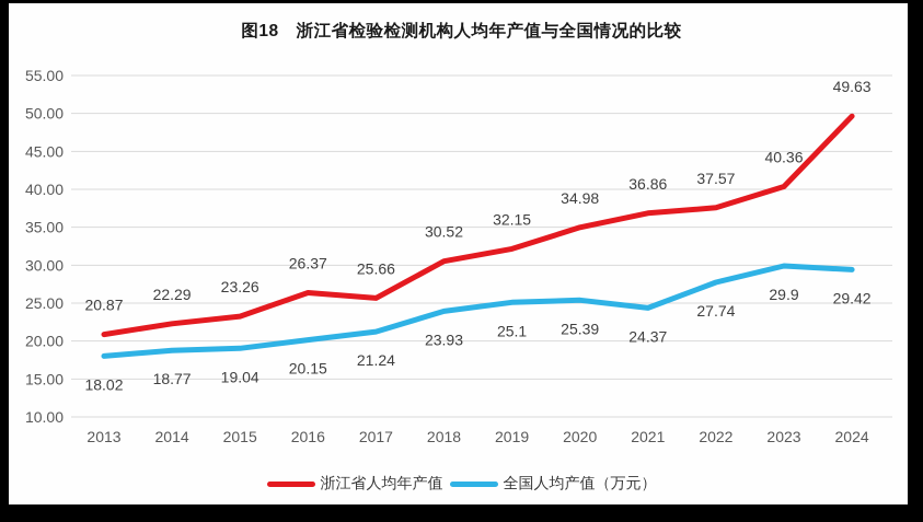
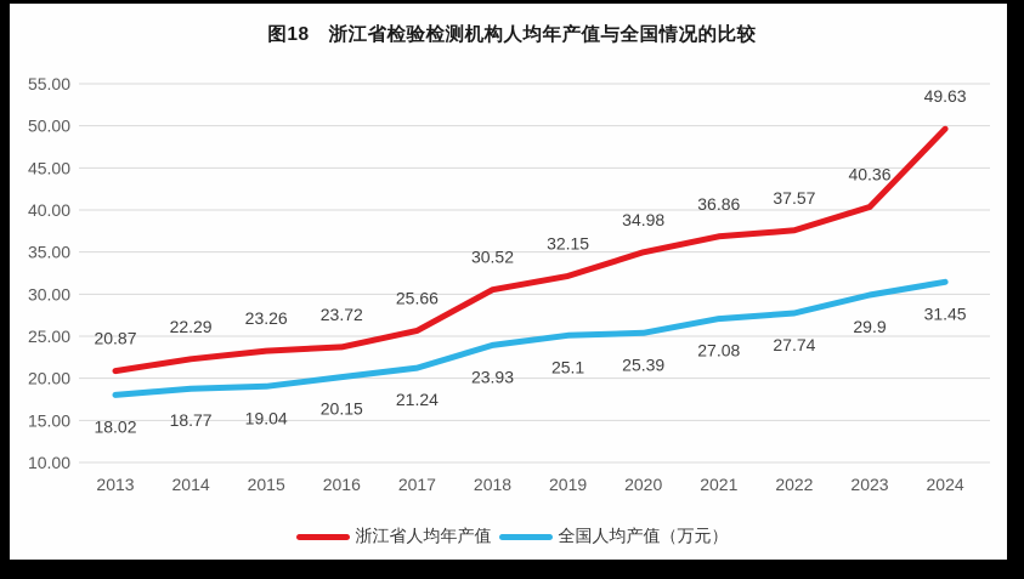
浙江省人均年产值/2016: 26.37 -> 23.72
全国人均产值（万元）/2021: 24.37 -> 27.08
全国人均产值（万元）/2024: 29.42 -> 31.45
